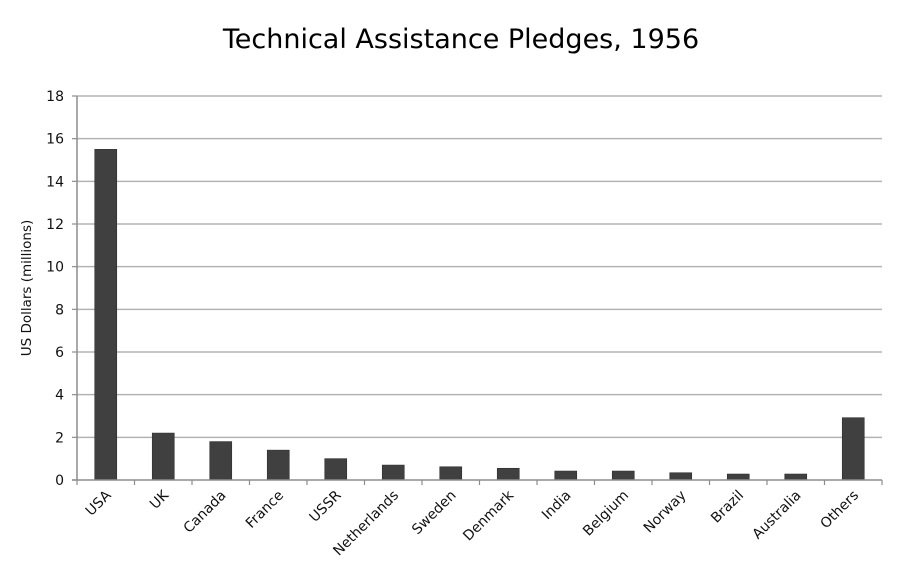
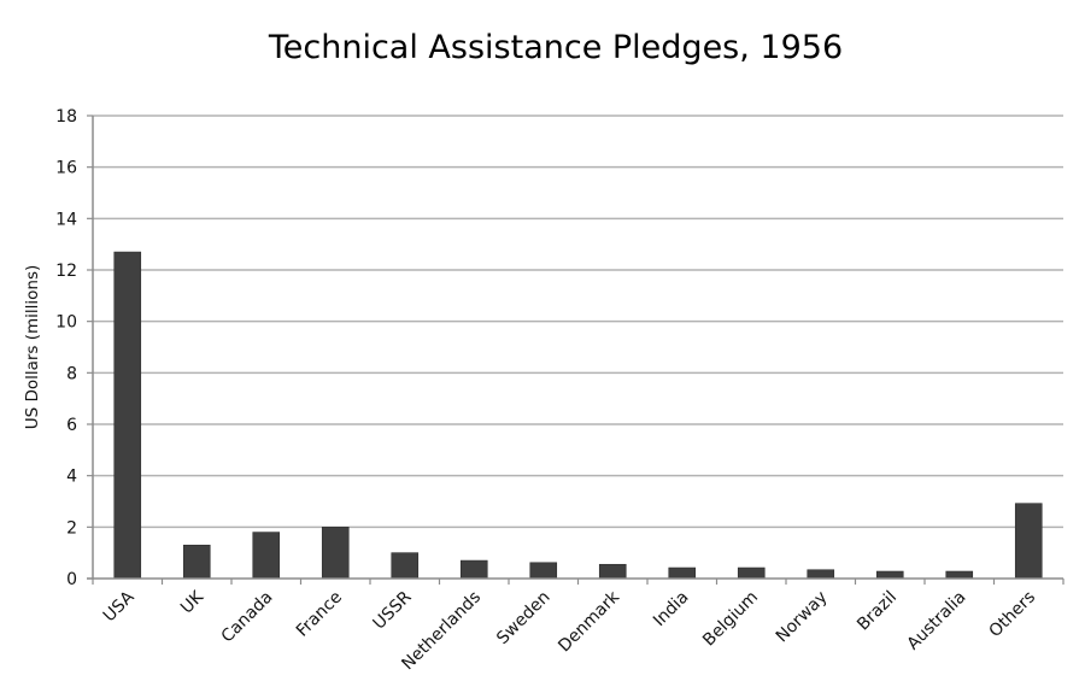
USA: 15.5 -> 12.7
UK: 2.2 -> 1.3
France: 1.4 -> 2.0
